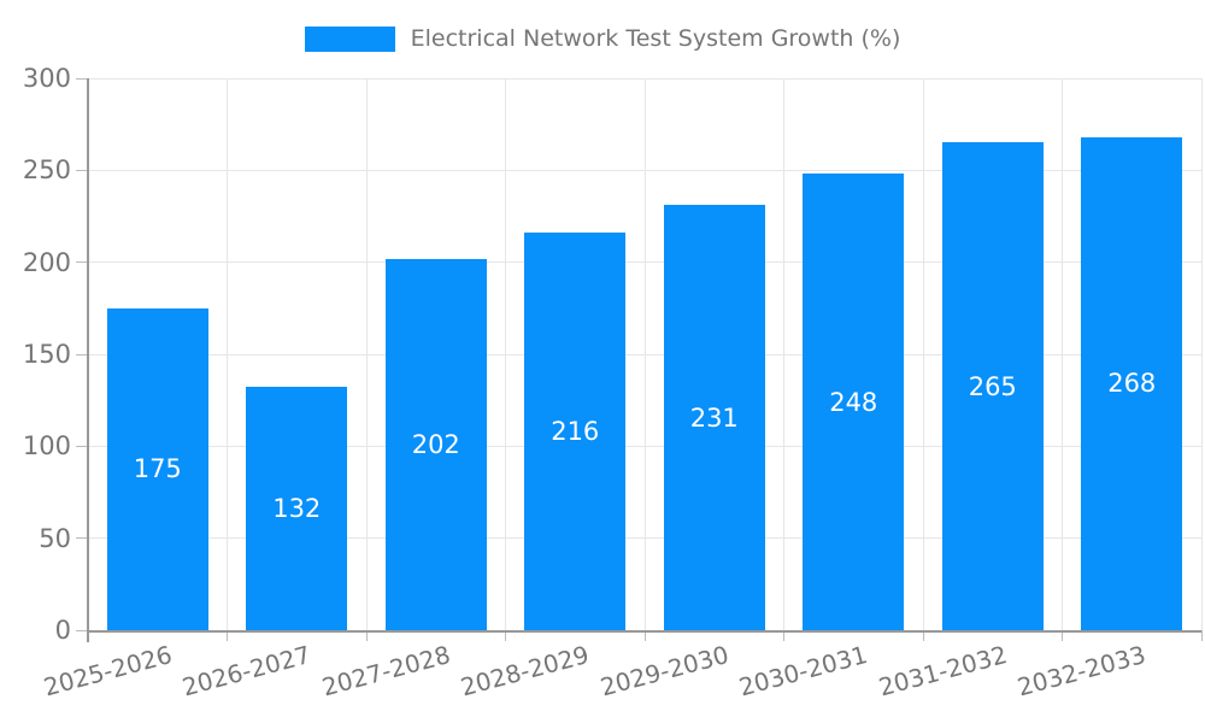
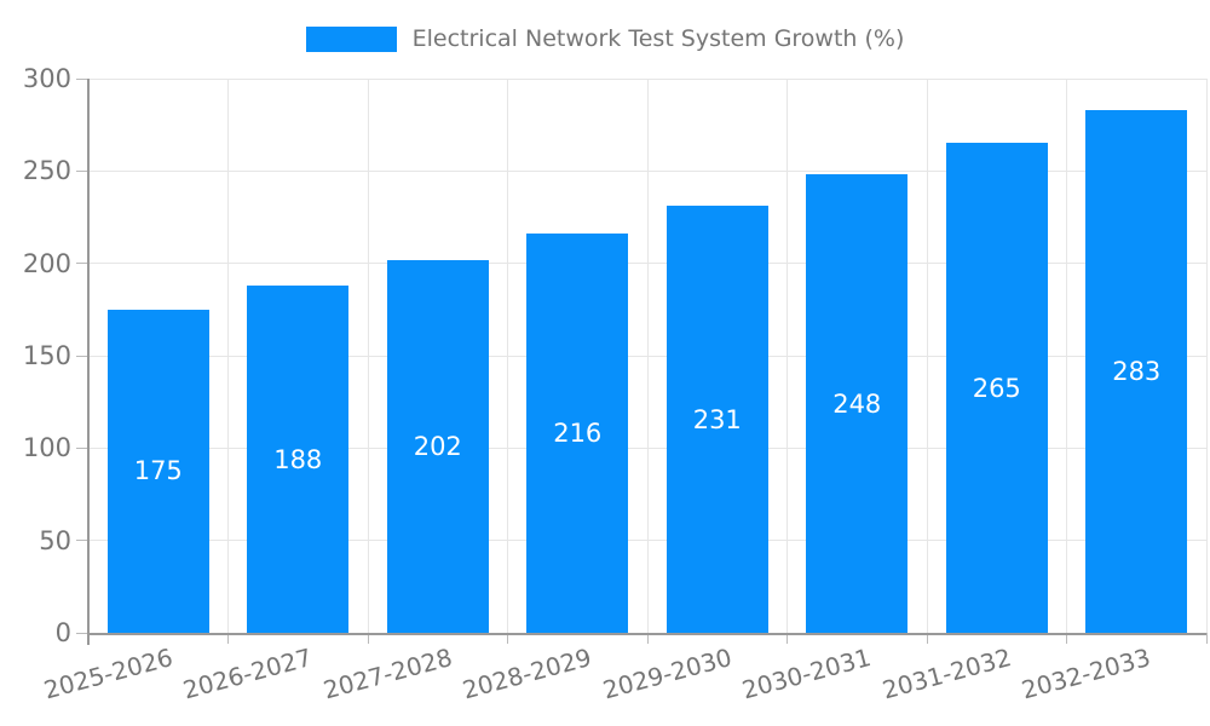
2026-2027: 132 -> 188
2032-2033: 268 -> 283
